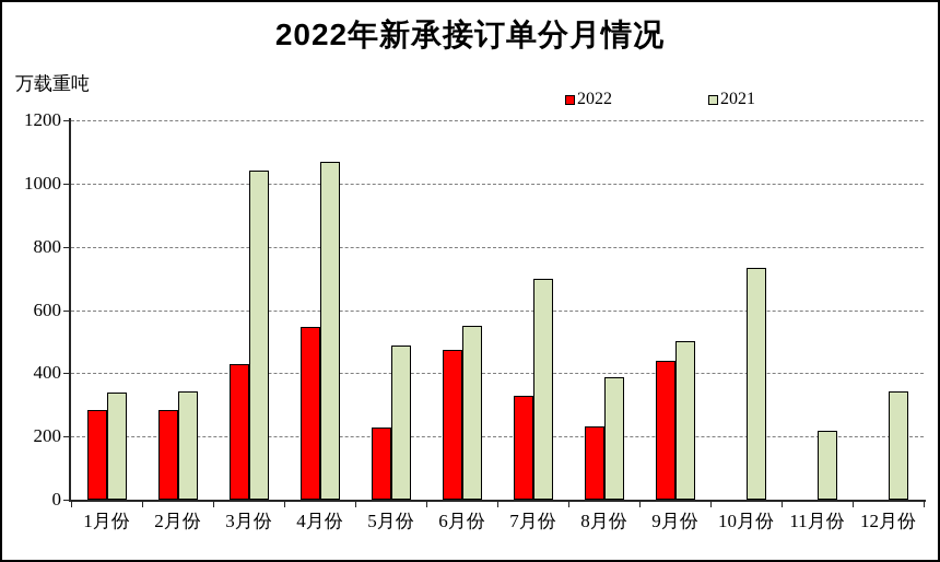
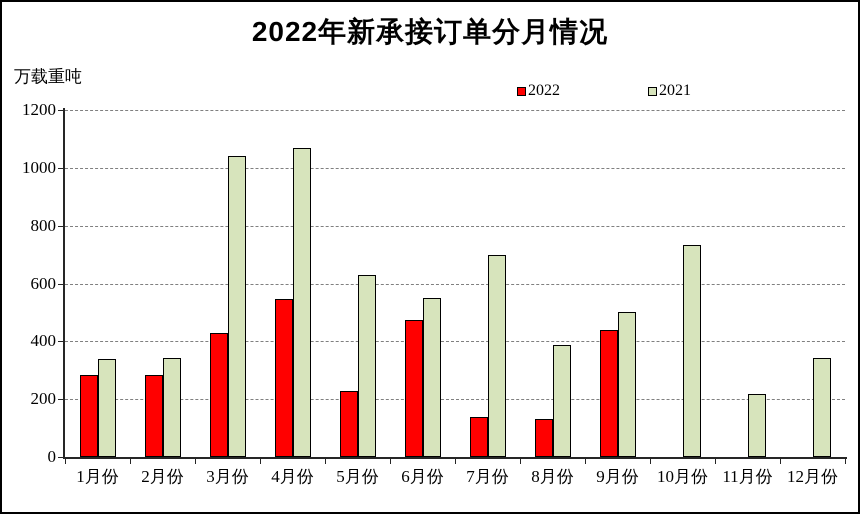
2021/5月份: 490 -> 630
2022/7月份: 330 -> 140
2022/8月份: 230 -> 130
